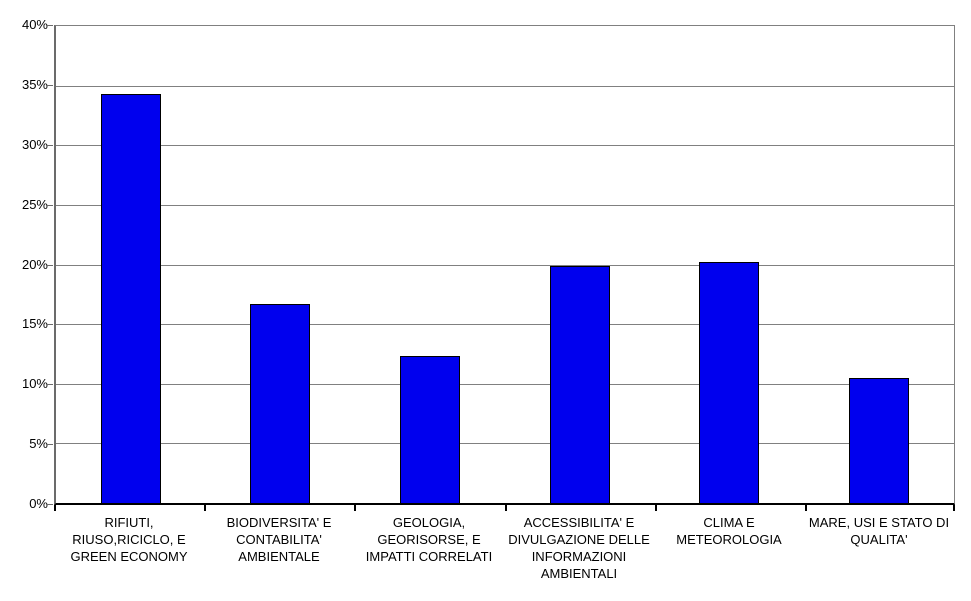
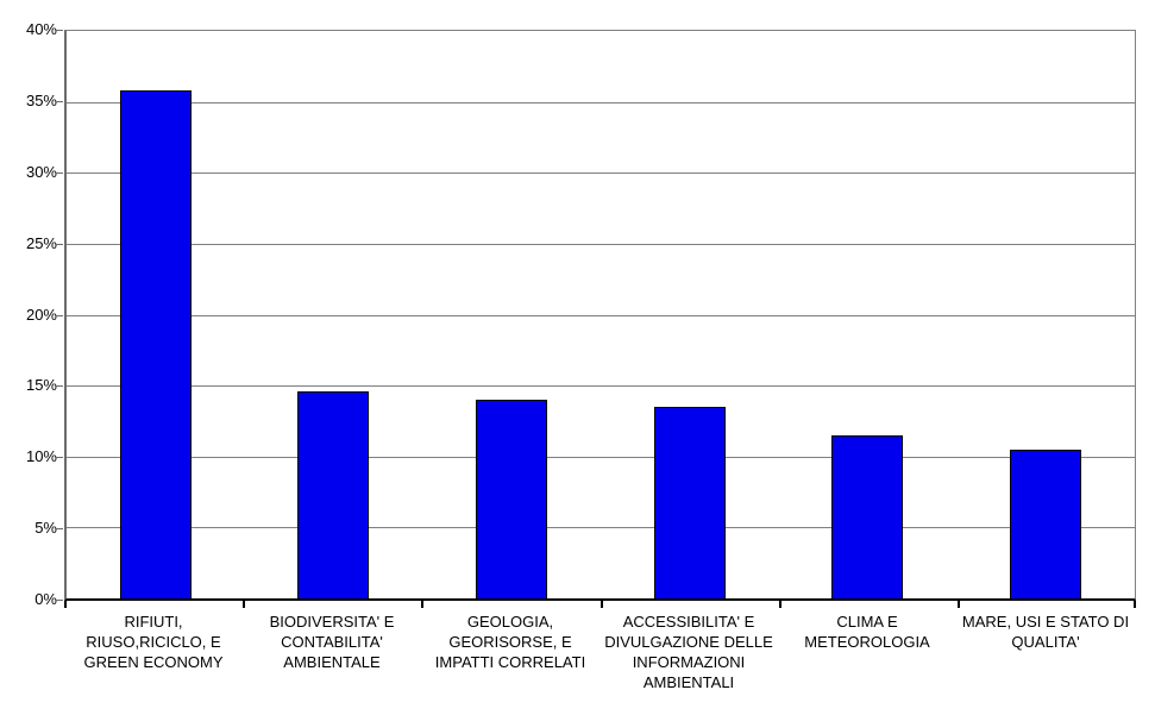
RIFIUTI, RIUSO,RICICLO, E GREEN ECONOMY: 34.3% -> 35.8%
BIODIVERSITA' E CONTABILITA' AMBIENTALE: 16.7% -> 14.6%
GEOLOGIA, GEORISORSE, E IMPATTI CORRELATI: 12.3% -> 14.0%
ACCESSIBILITA' E DIVULGAZIONE DELLE INFORMAZIONI AMBIENTALI: 19.9% -> 13.5%
CLIMA E METEOROLOGIA: 20.2% -> 11.5%
